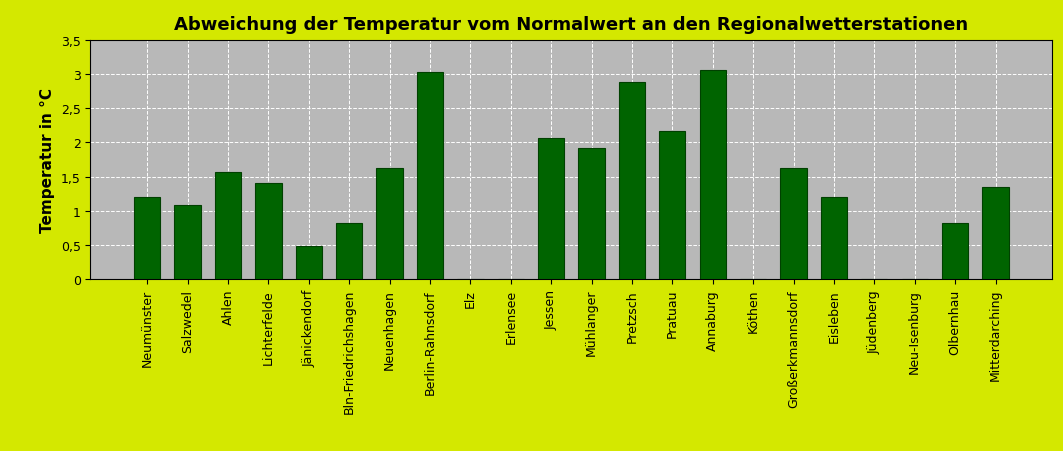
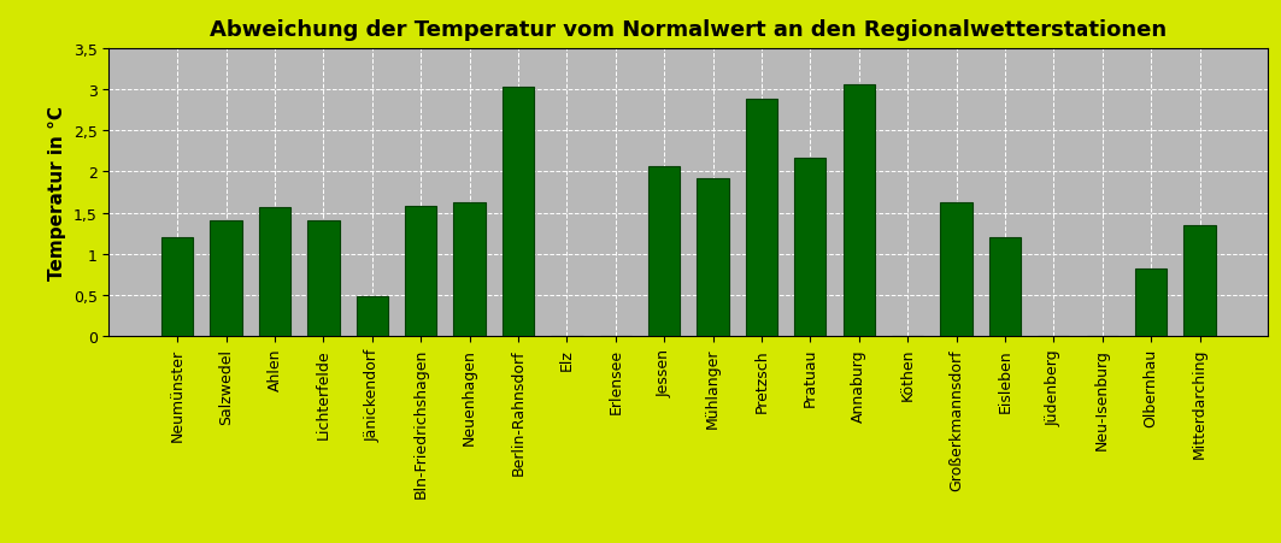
Salzwedel: 1,08 -> 1,40
Bln-Friedrichshagen: 0,82 -> 1,58
